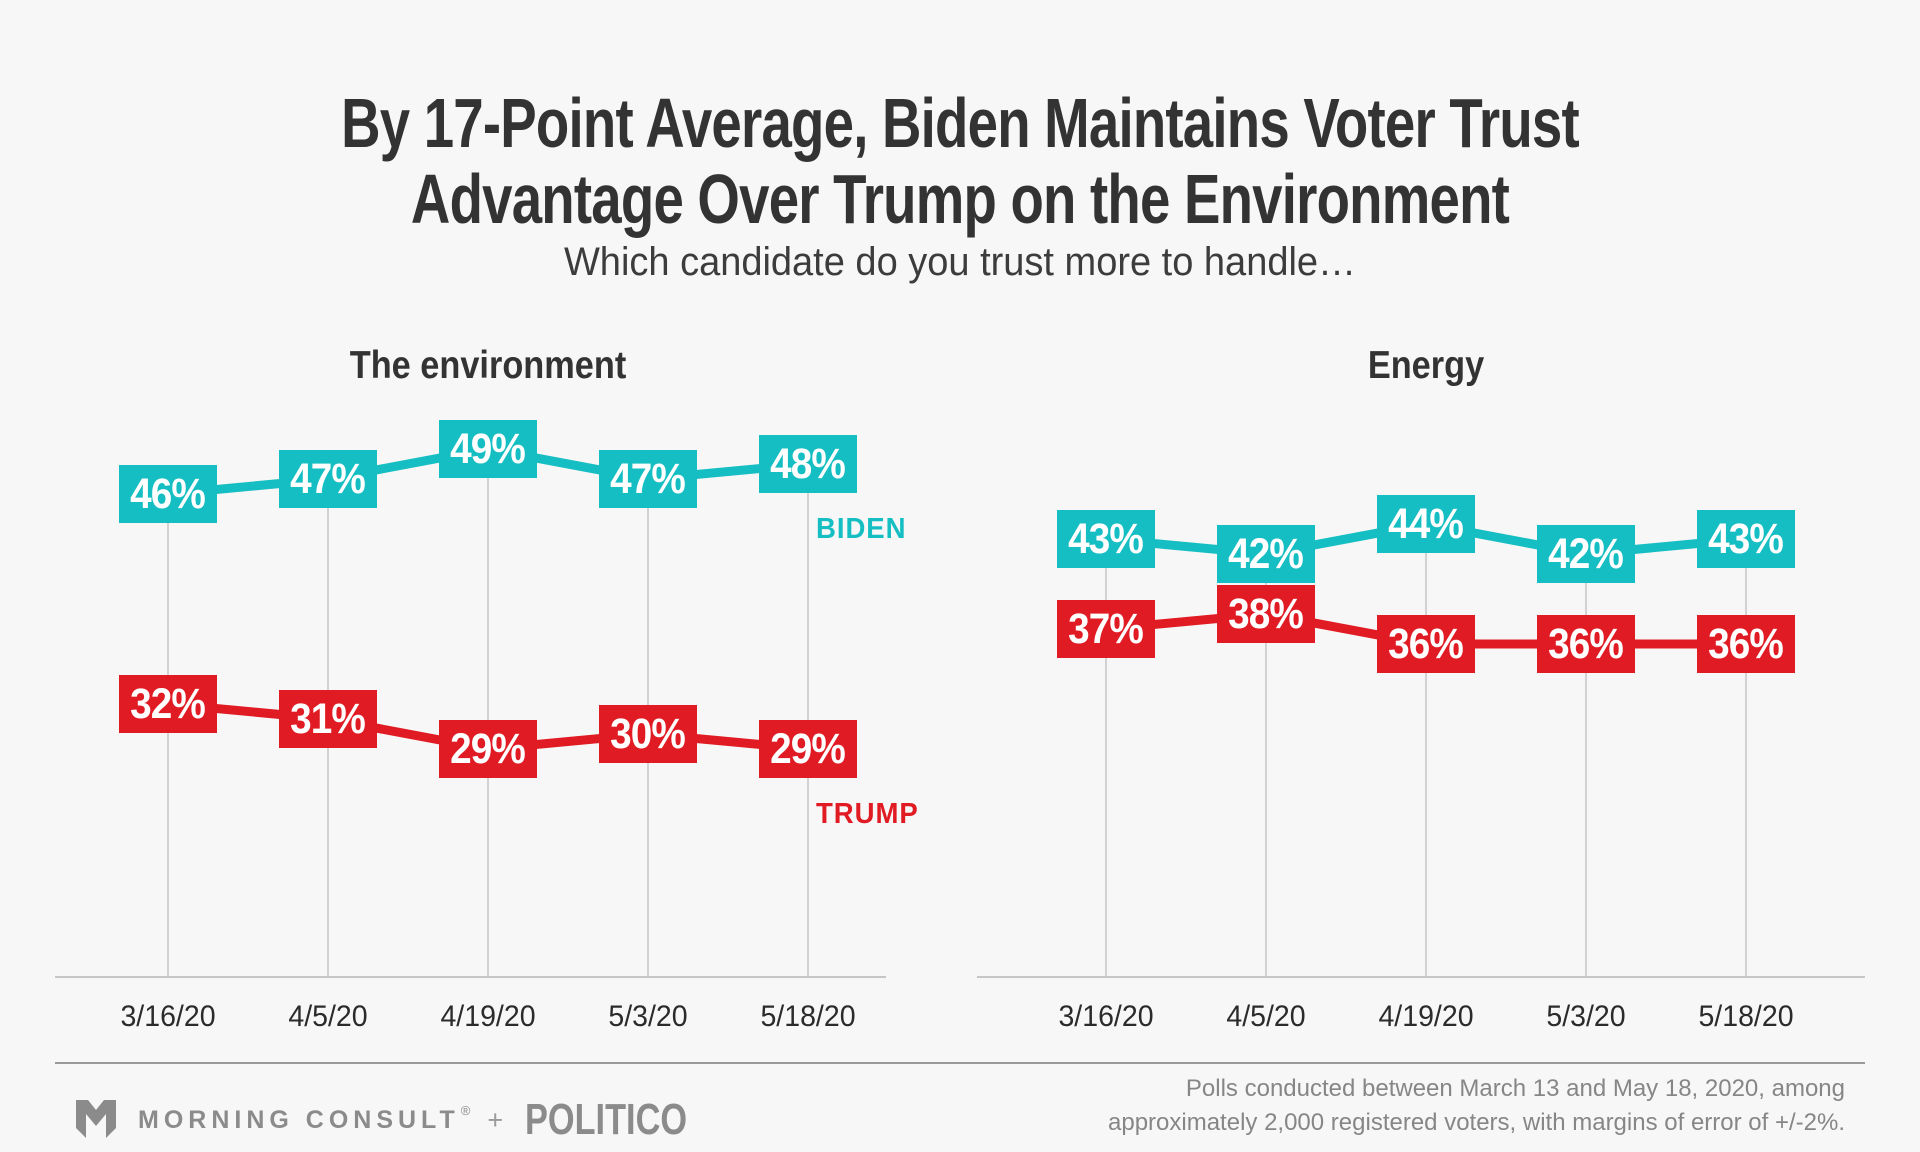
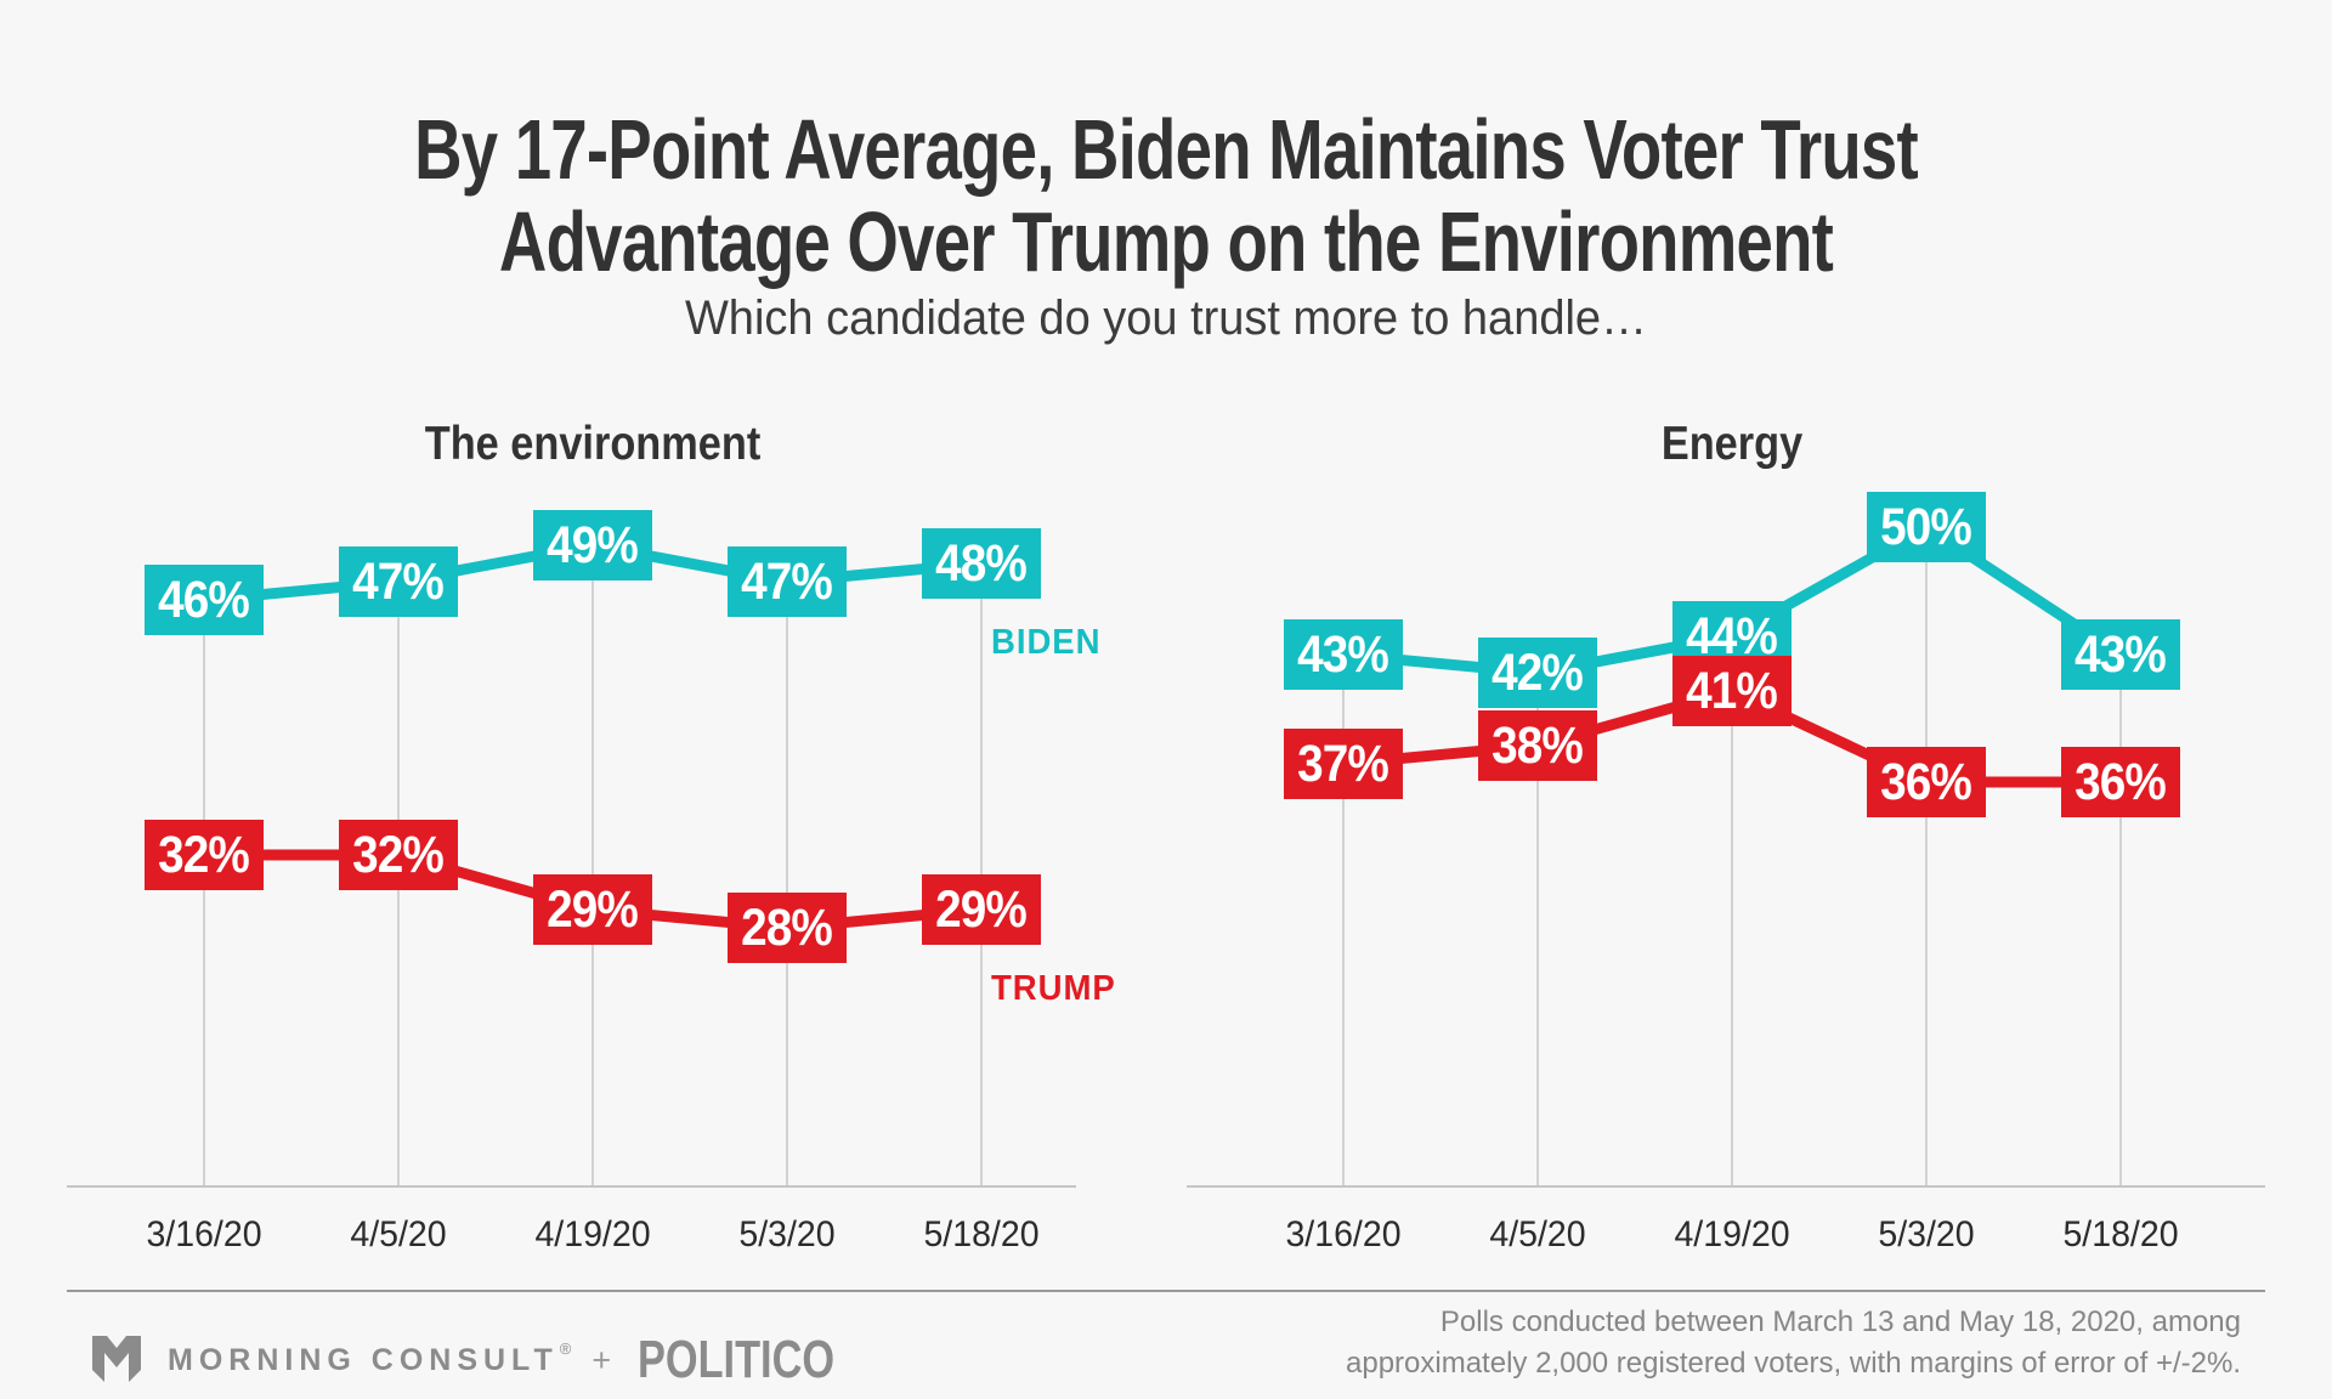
The environment/TRUMP/4/5/20: 31% -> 32%
The environment/TRUMP/5/3/20: 30% -> 28%
Energy/TRUMP/4/19/20: 36% -> 41%
Energy/BIDEN/5/3/20: 42% -> 50%
